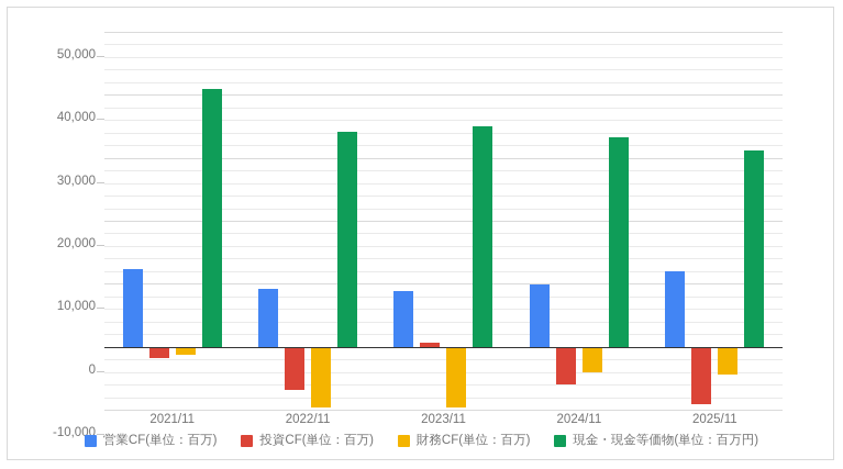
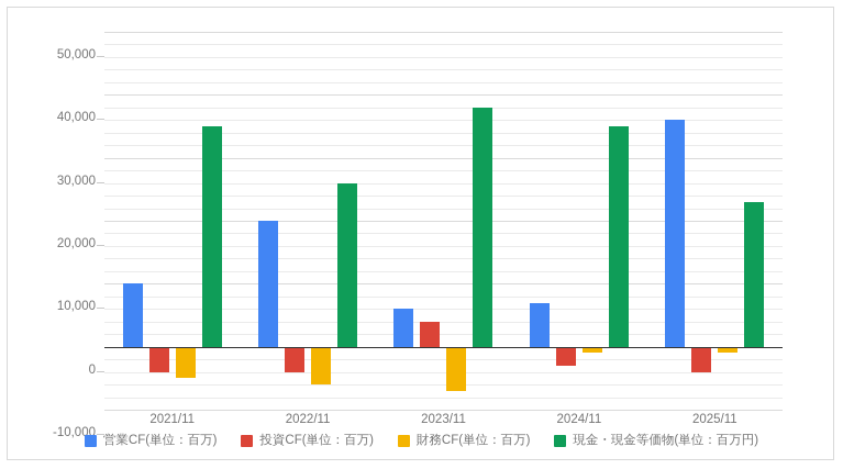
営業CF(単位：百万)/2021/11: 12000 -> 10000
投資CF(単位：百万)/2021/11: -2000 -> -4000
財務CF(単位：百万)/2021/11: -1000 -> -5000
現金・現金等価物(単位：百万円)/2021/11: 41000 -> 35000
営業CF(単位：百万)/2022/11: 9000 -> 20000
投資CF(単位：百万)/2022/11: -7000 -> -4000
財務CF(単位：百万)/2022/11: -10000 -> -6000
現金・現金等価物(単位：百万円)/2022/11: 34000 -> 26000
営業CF(単位：百万)/2023/11: 9000 -> 6000
投資CF(単位：百万)/2023/11: 1000 -> 4000
財務CF(単位：百万)/2023/11: -10000 -> -7000
現金・現金等価物(単位：百万円)/2023/11: 35000 -> 38000
営業CF(単位：百万)/2024/11: 10000 -> 7000
投資CF(単位：百万)/2024/11: -6000 -> -3000
財務CF(単位：百万)/2024/11: -4000 -> -1000
現金・現金等価物(単位：百万円)/2024/11: 33000 -> 35000
営業CF(単位：百万)/2025/11: 12000 -> 36000
投資CF(単位：百万)/2025/11: -9000 -> -4000
財務CF(単位：百万)/2025/11: -4000 -> -1000
現金・現金等価物(単位：百万円)/2025/11: 31000 -> 23000
